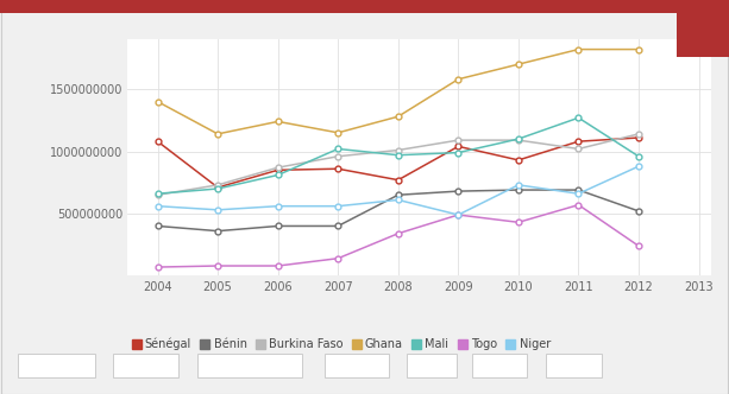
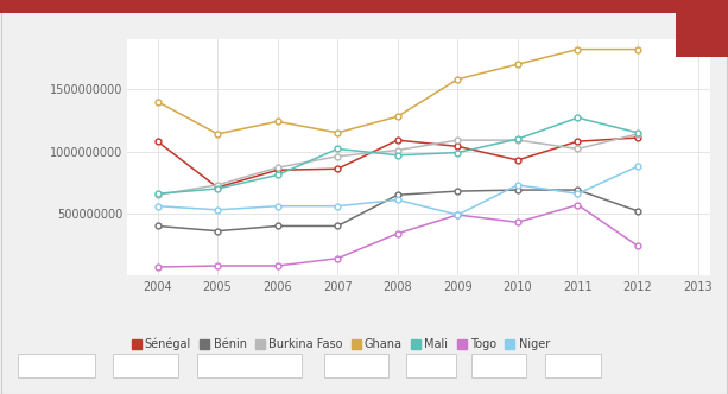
Sénégal/2008: 770000000 -> 1090000000
Mali/2012: 960000000 -> 1150000000
